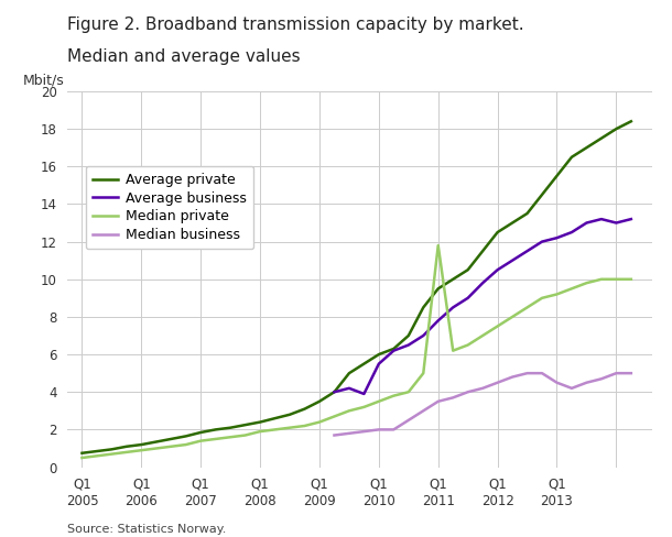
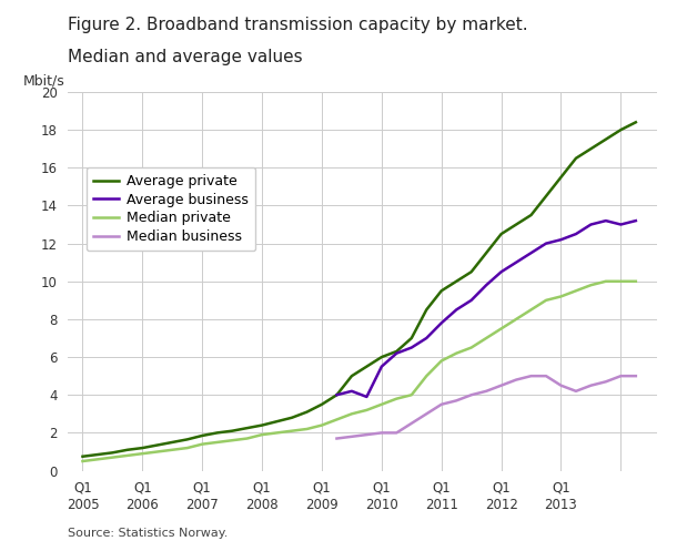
Median private/Q1 2011: 11.8 -> 5.8
